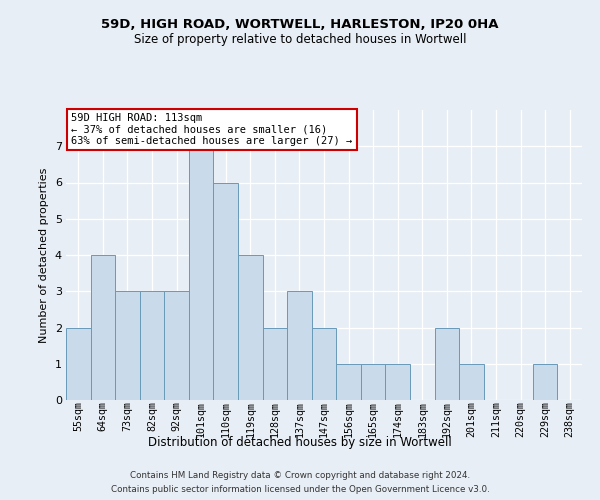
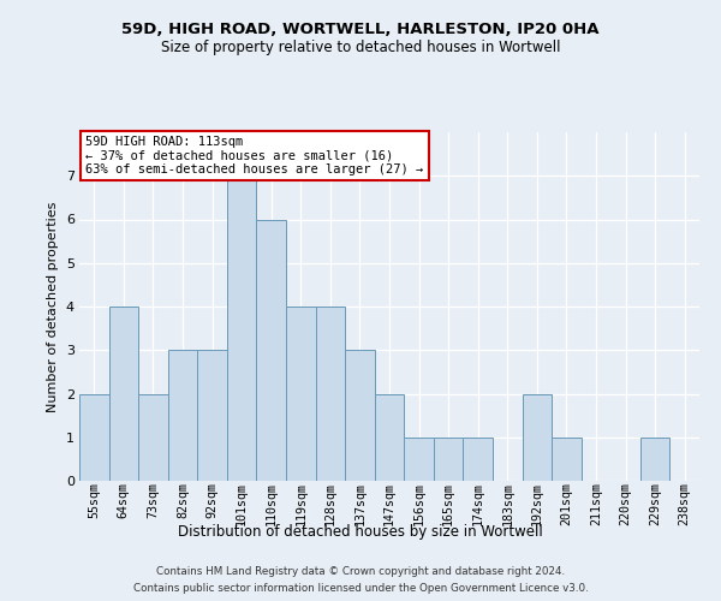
73sqm: 3 -> 2
128sqm: 2 -> 4
